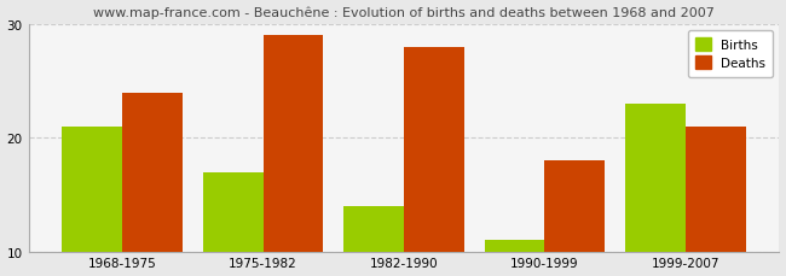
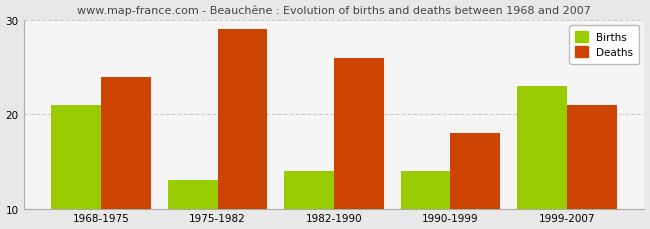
Births/1975-1982: 17 -> 13
Deaths/1982-1990: 28 -> 26
Births/1990-1999: 11 -> 14
